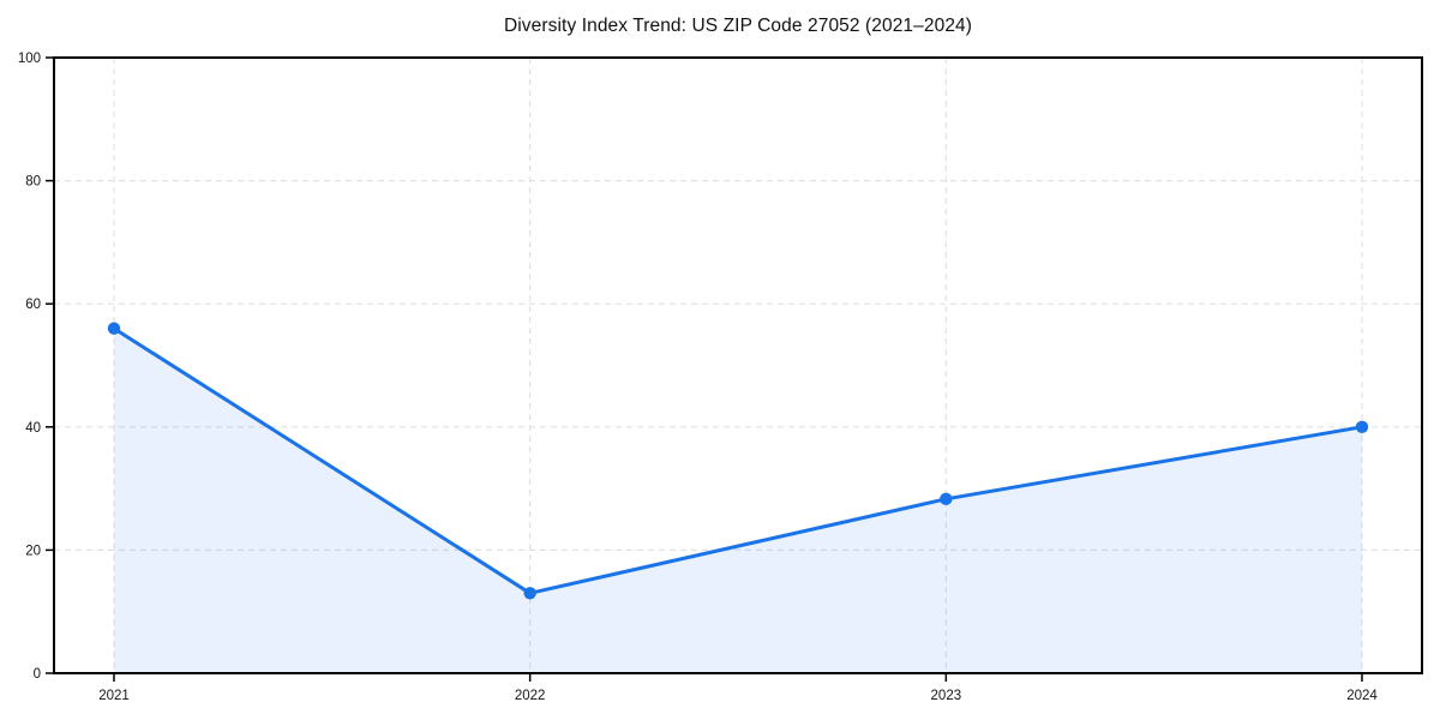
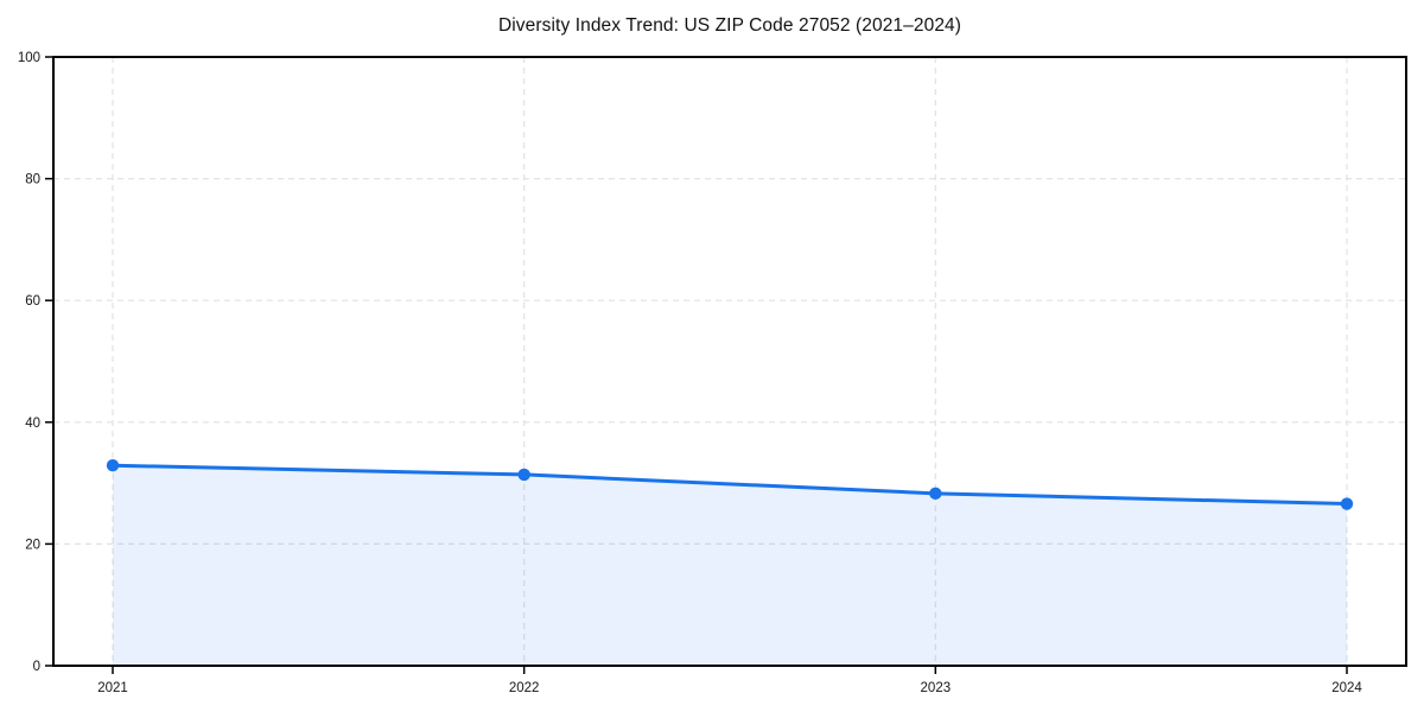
2021: 56 -> 33
2022: 13 -> 31
2024: 40 -> 27
